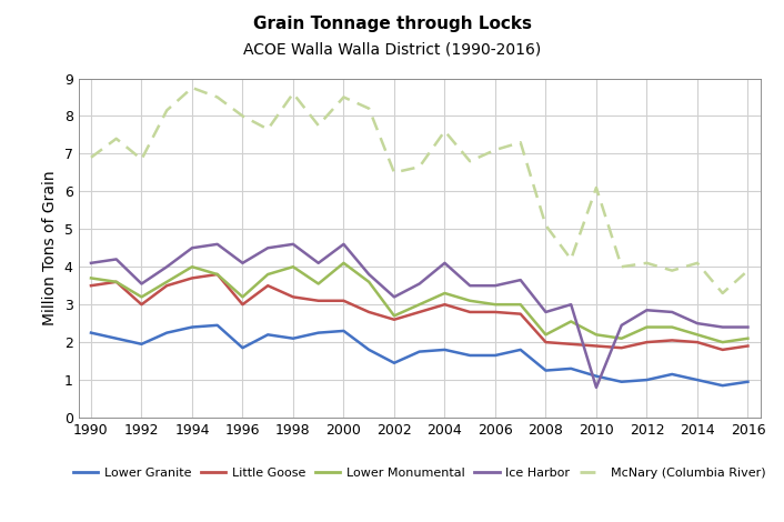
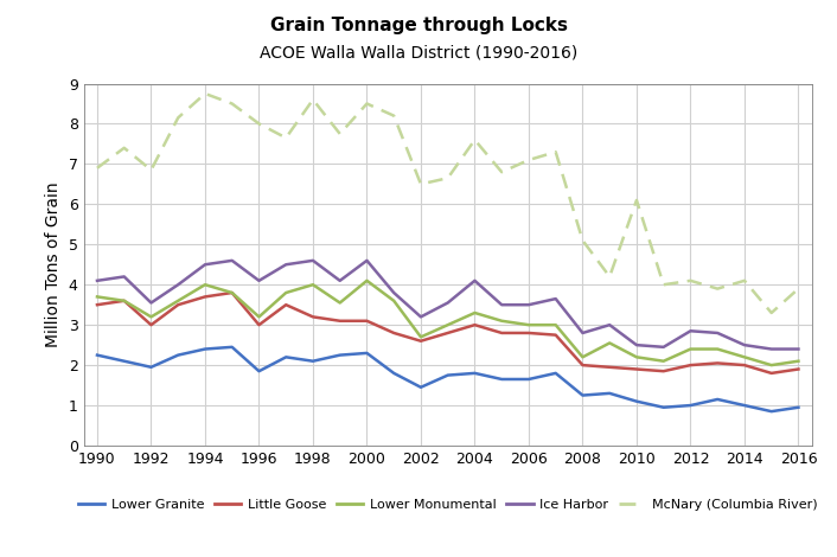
Ice Harbor/2010: 0.80 -> 2.50
